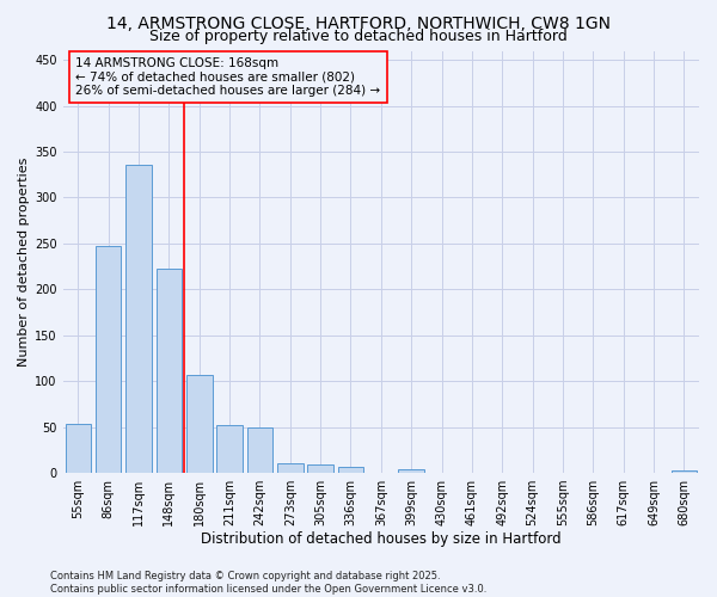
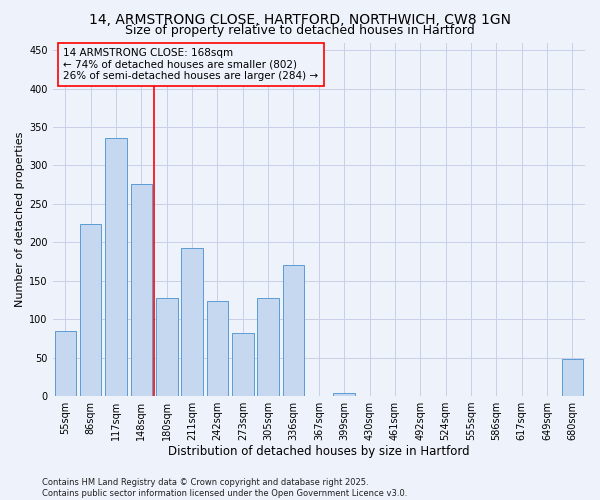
55sqm: 53 -> 84
86sqm: 247 -> 224
148sqm: 222 -> 276
180sqm: 107 -> 128
211sqm: 52 -> 192
242sqm: 50 -> 124
273sqm: 10 -> 82
305sqm: 9 -> 128
336sqm: 6 -> 170
680sqm: 3 -> 48
